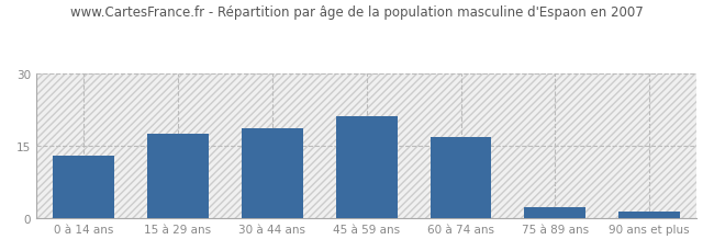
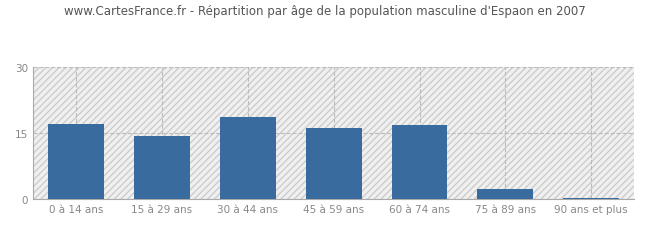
0 à 14 ans: 13.0 -> 17.1
15 à 29 ans: 17.5 -> 14.3
45 à 59 ans: 21.0 -> 16.2
90 ans et plus: 1.5 -> 0.1
